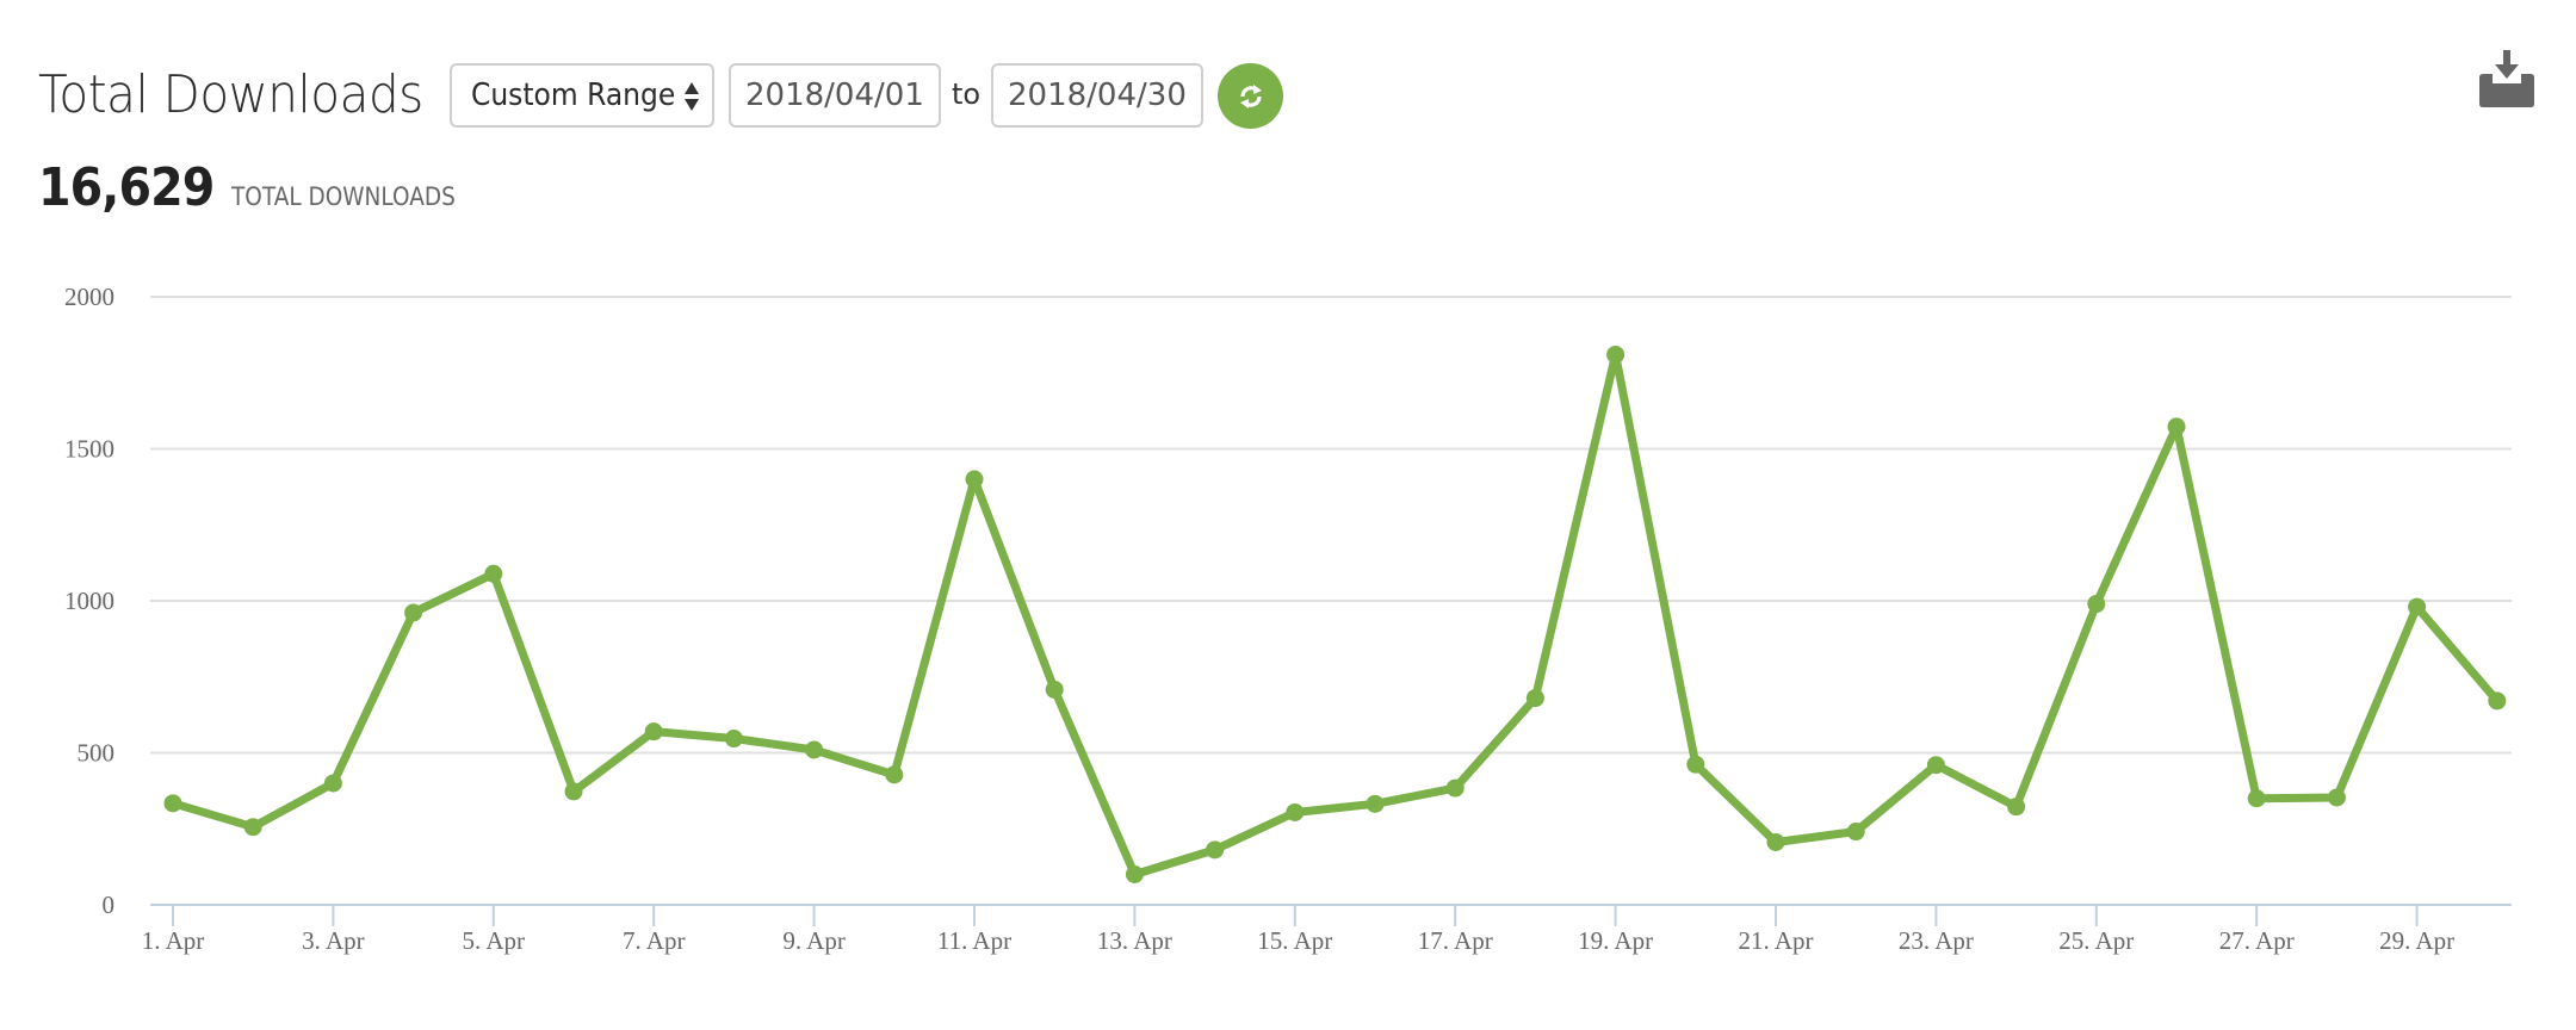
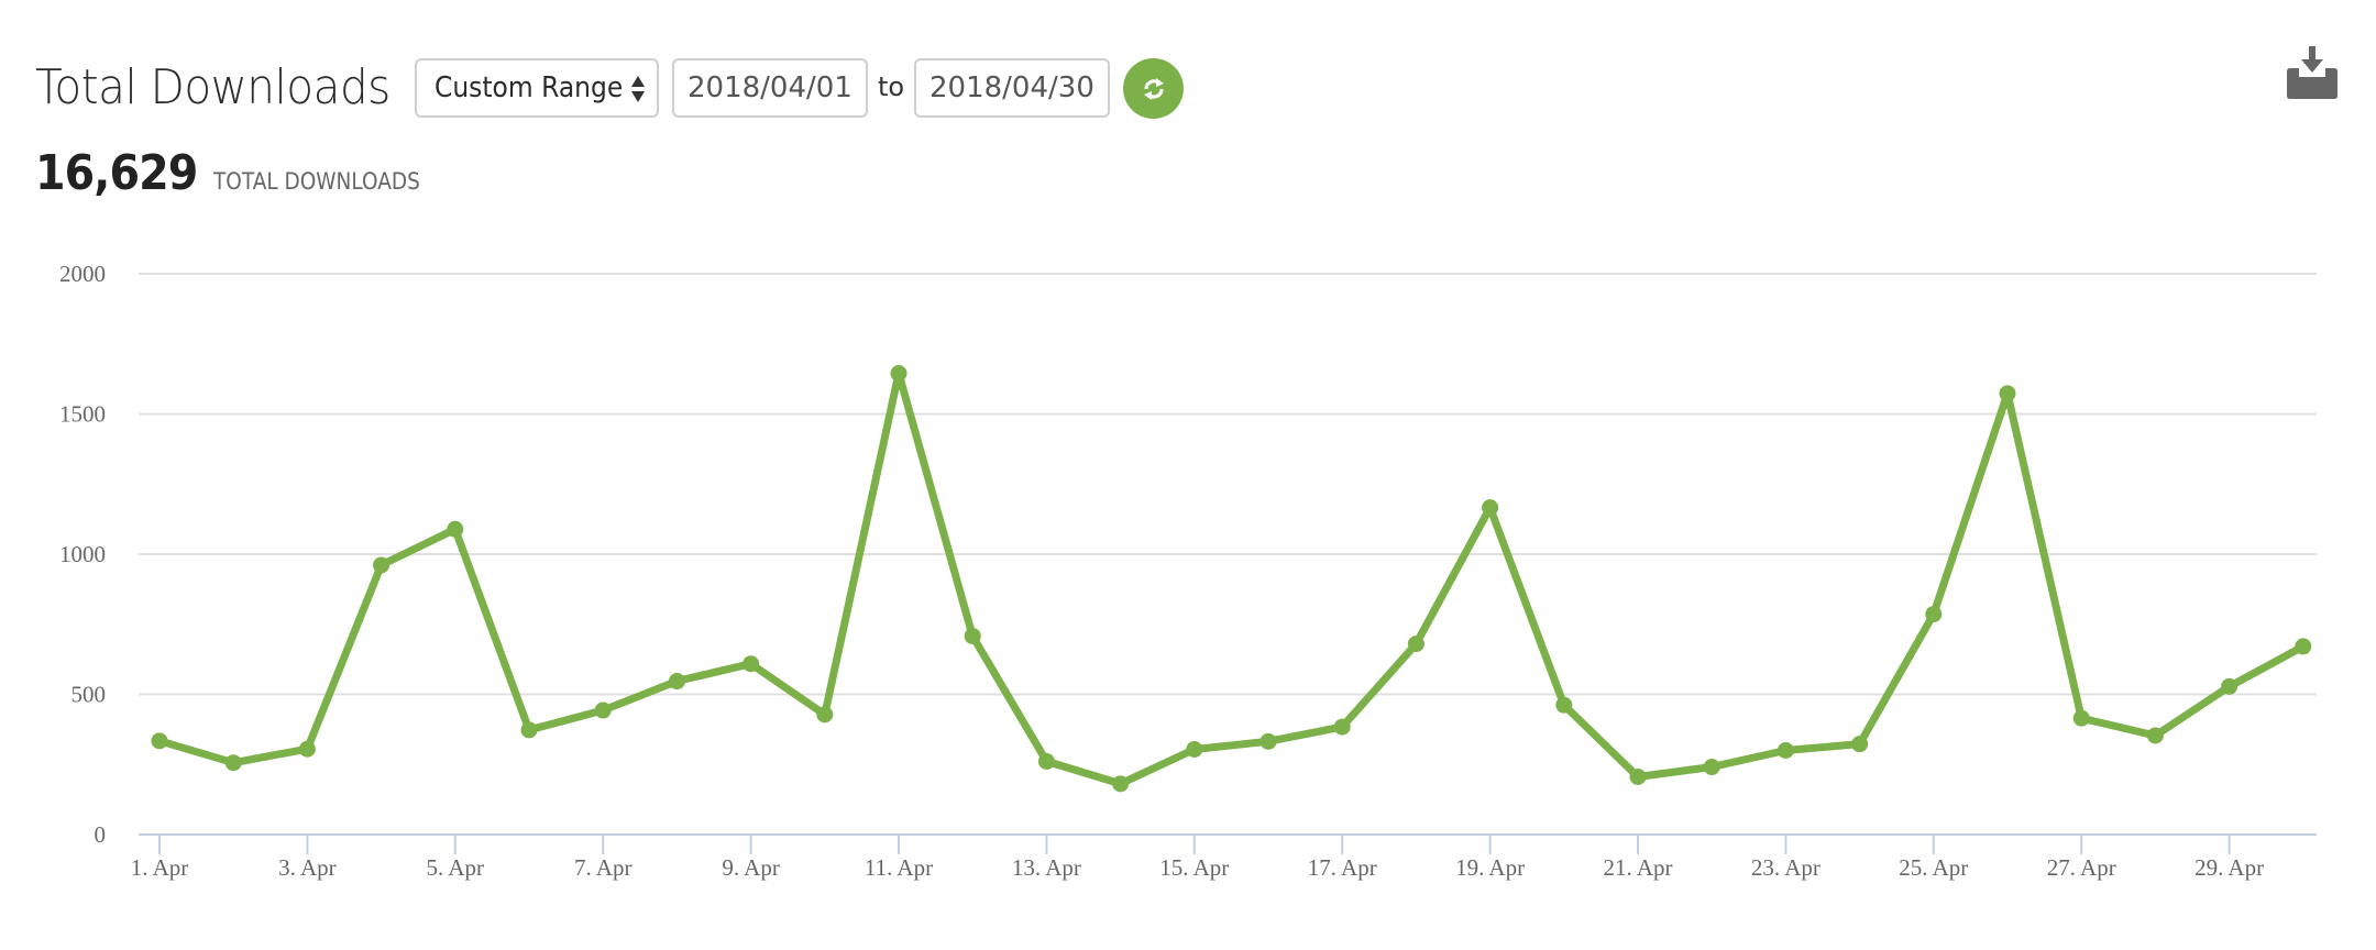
3. Apr: 400 -> 300
7. Apr: 570 -> 440
9. Apr: 510 -> 610
11. Apr: 1400 -> 1640
13. Apr: 100 -> 260
19. Apr: 1810 -> 1170
23. Apr: 460 -> 300
25. Apr: 990 -> 790
27. Apr: 350 -> 420
29. Apr: 980 -> 530
